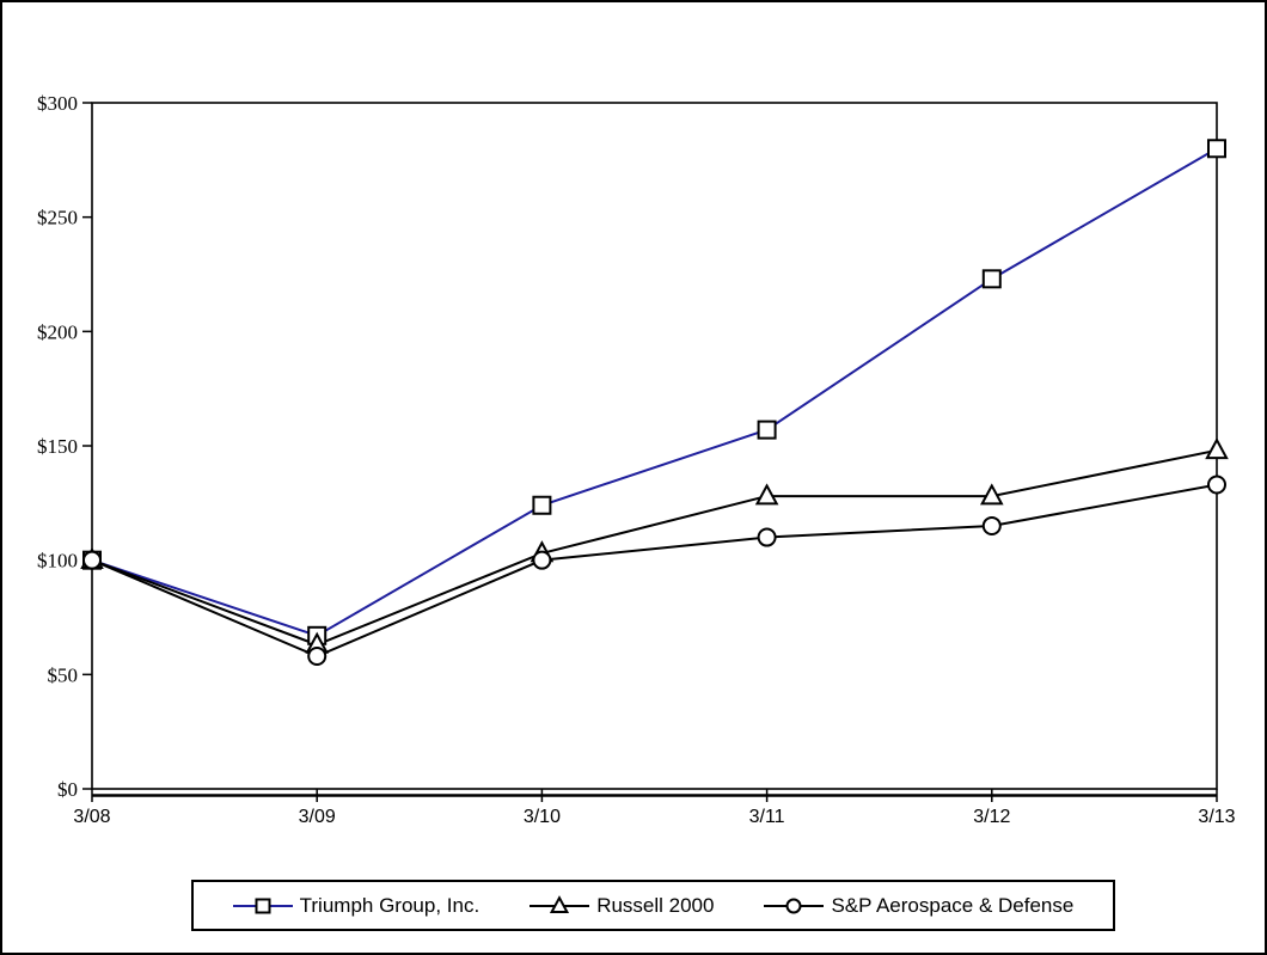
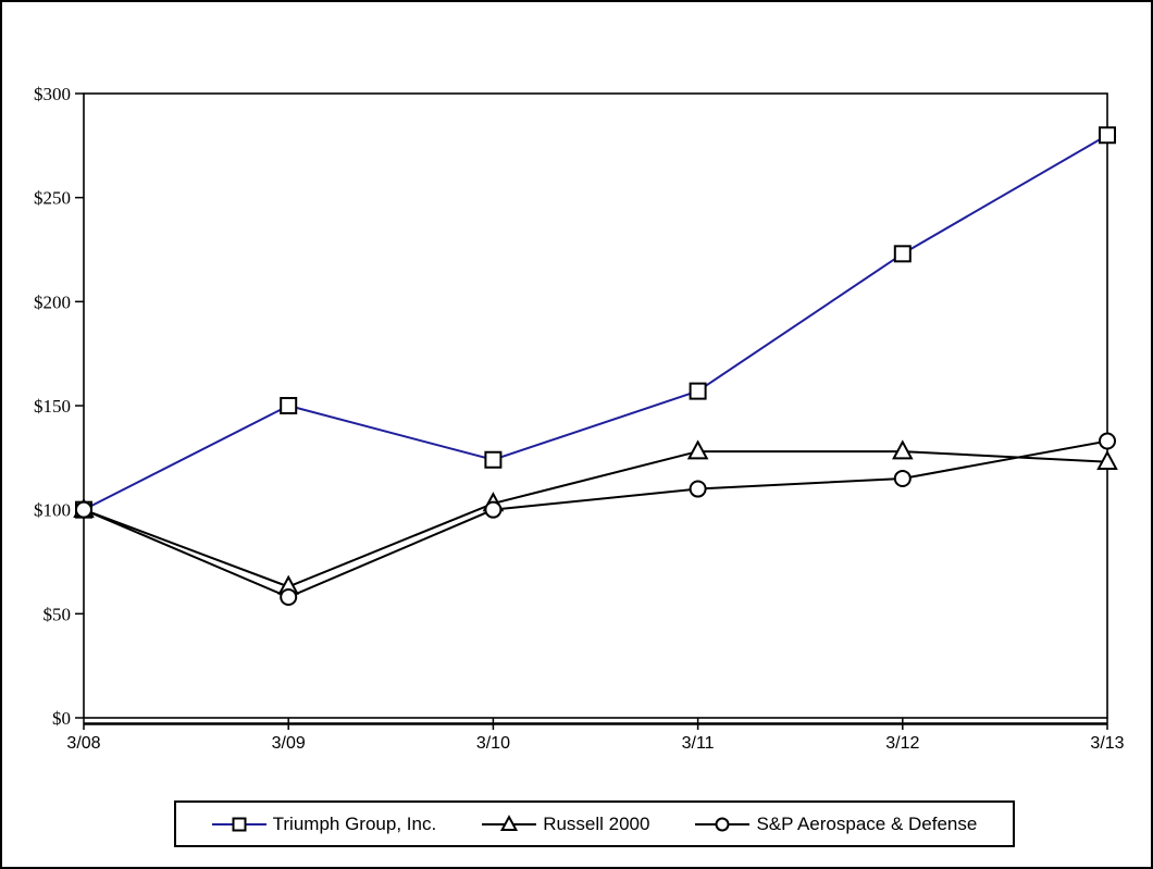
Triumph Group, Inc./3/09: $67 -> $150
Russell 2000/3/13: $148 -> $123
